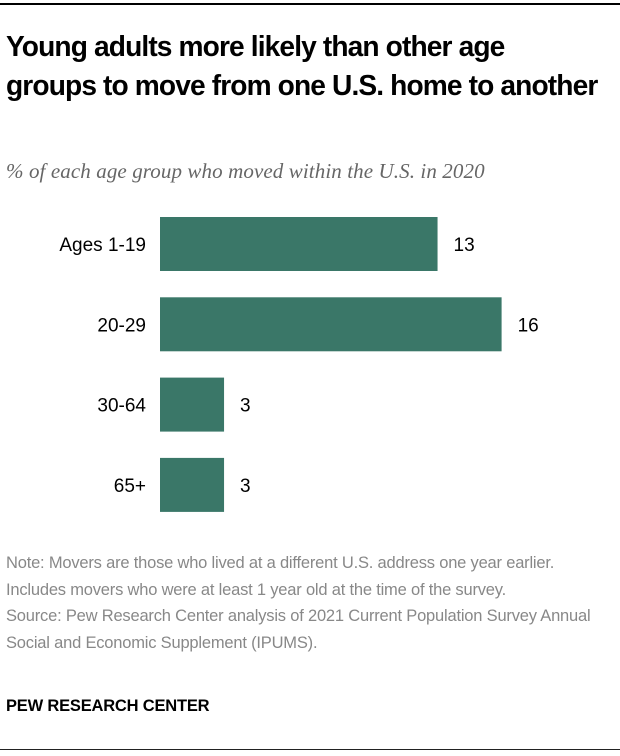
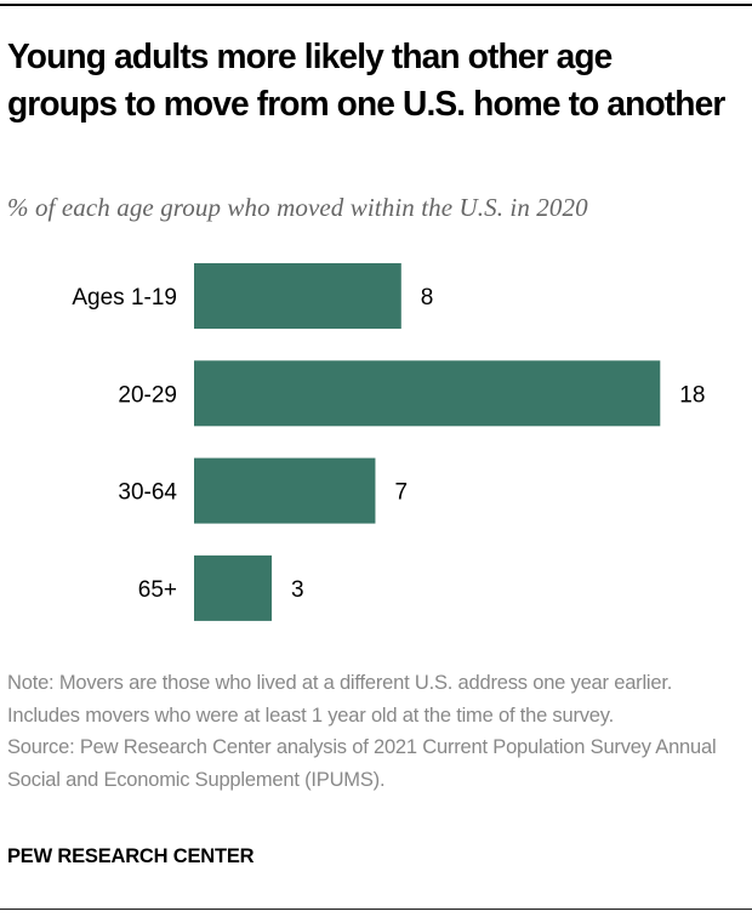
Ages 1-19: 13 -> 8
20-29: 16 -> 18
30-64: 3 -> 7
